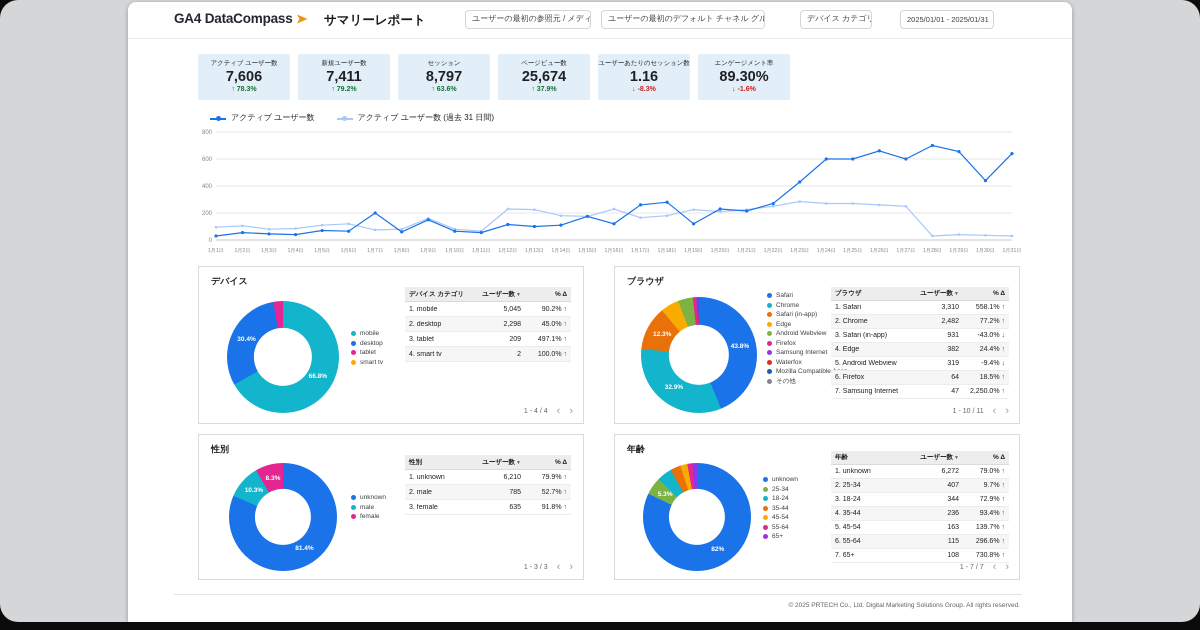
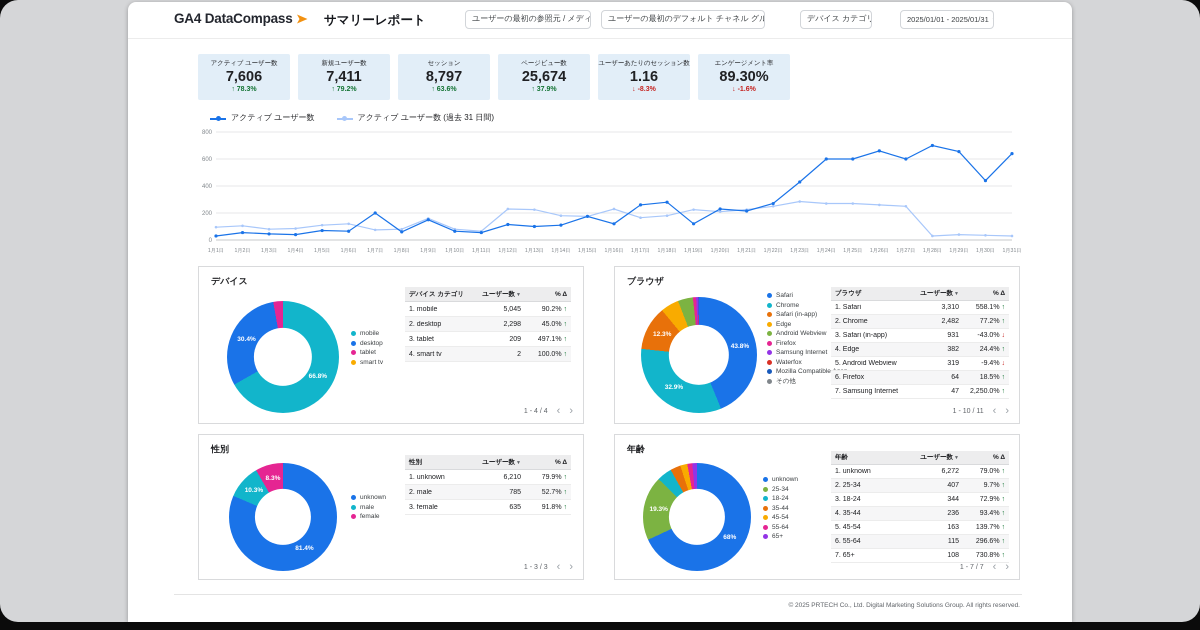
年齢/unknown: 82% -> 68%
年齢/25-34: 5.3% -> 19.3%
